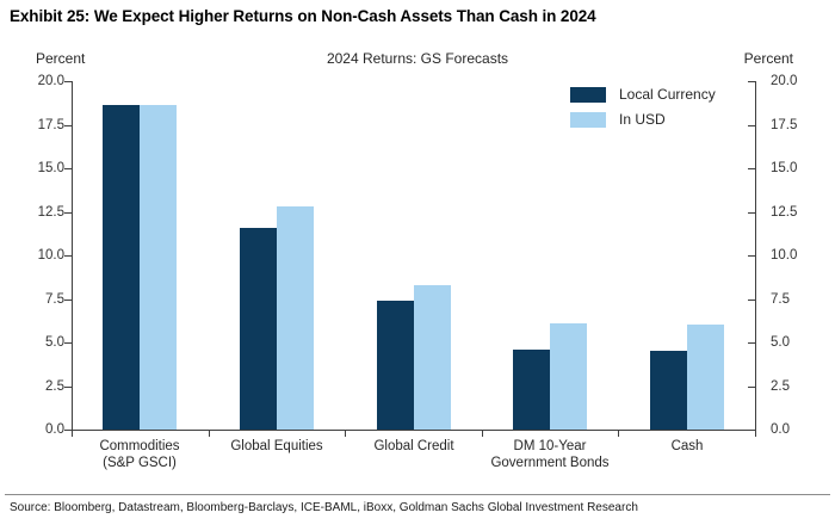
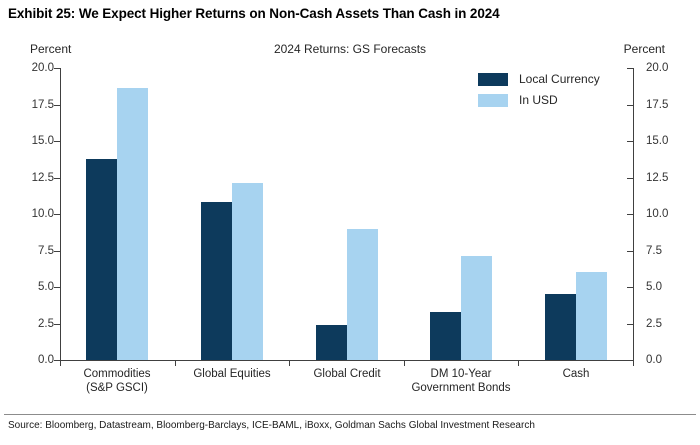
Local Currency/Commodities (S&P GSCI): 18.6 -> 13.8
Local Currency/Global Equities: 11.6 -> 10.8
In USD/Global Equities: 12.8 -> 12.1
Local Currency/Global Credit: 7.4 -> 2.4
In USD/Global Credit: 8.3 -> 9.0
Local Currency/DM 10-Year Government Bonds: 4.6 -> 3.3
In USD/DM 10-Year Government Bonds: 6.1 -> 7.1
